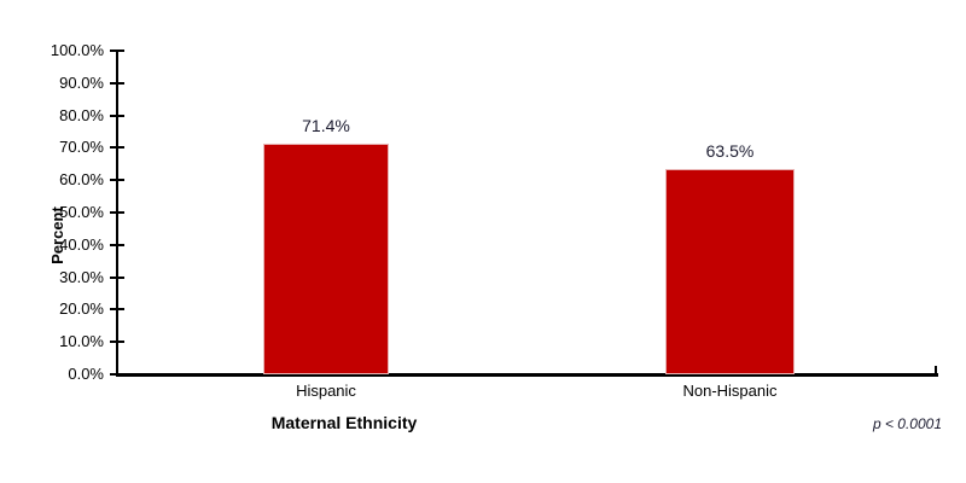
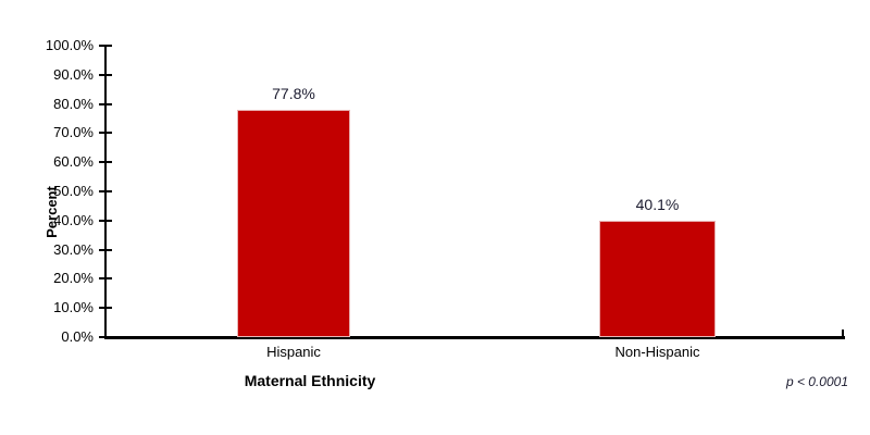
Hispanic: 71.4% -> 77.8%
Non-Hispanic: 63.5% -> 40.1%
